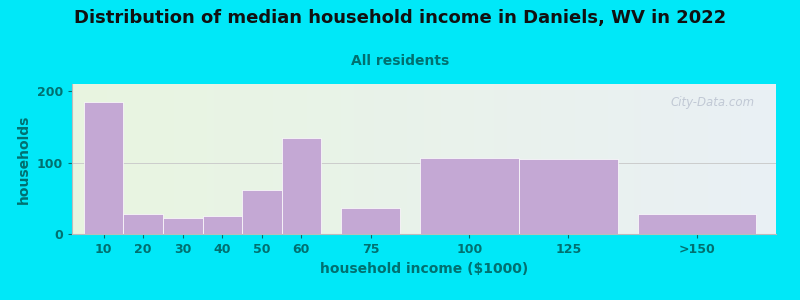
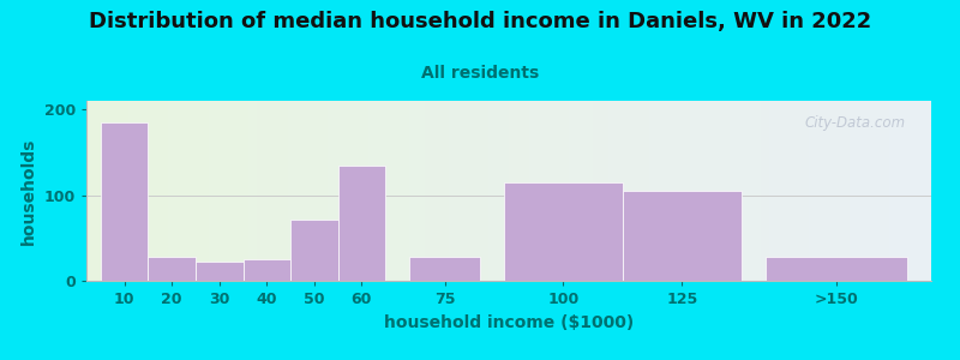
50: 62 -> 72
75: 36 -> 28
100: 106 -> 115
